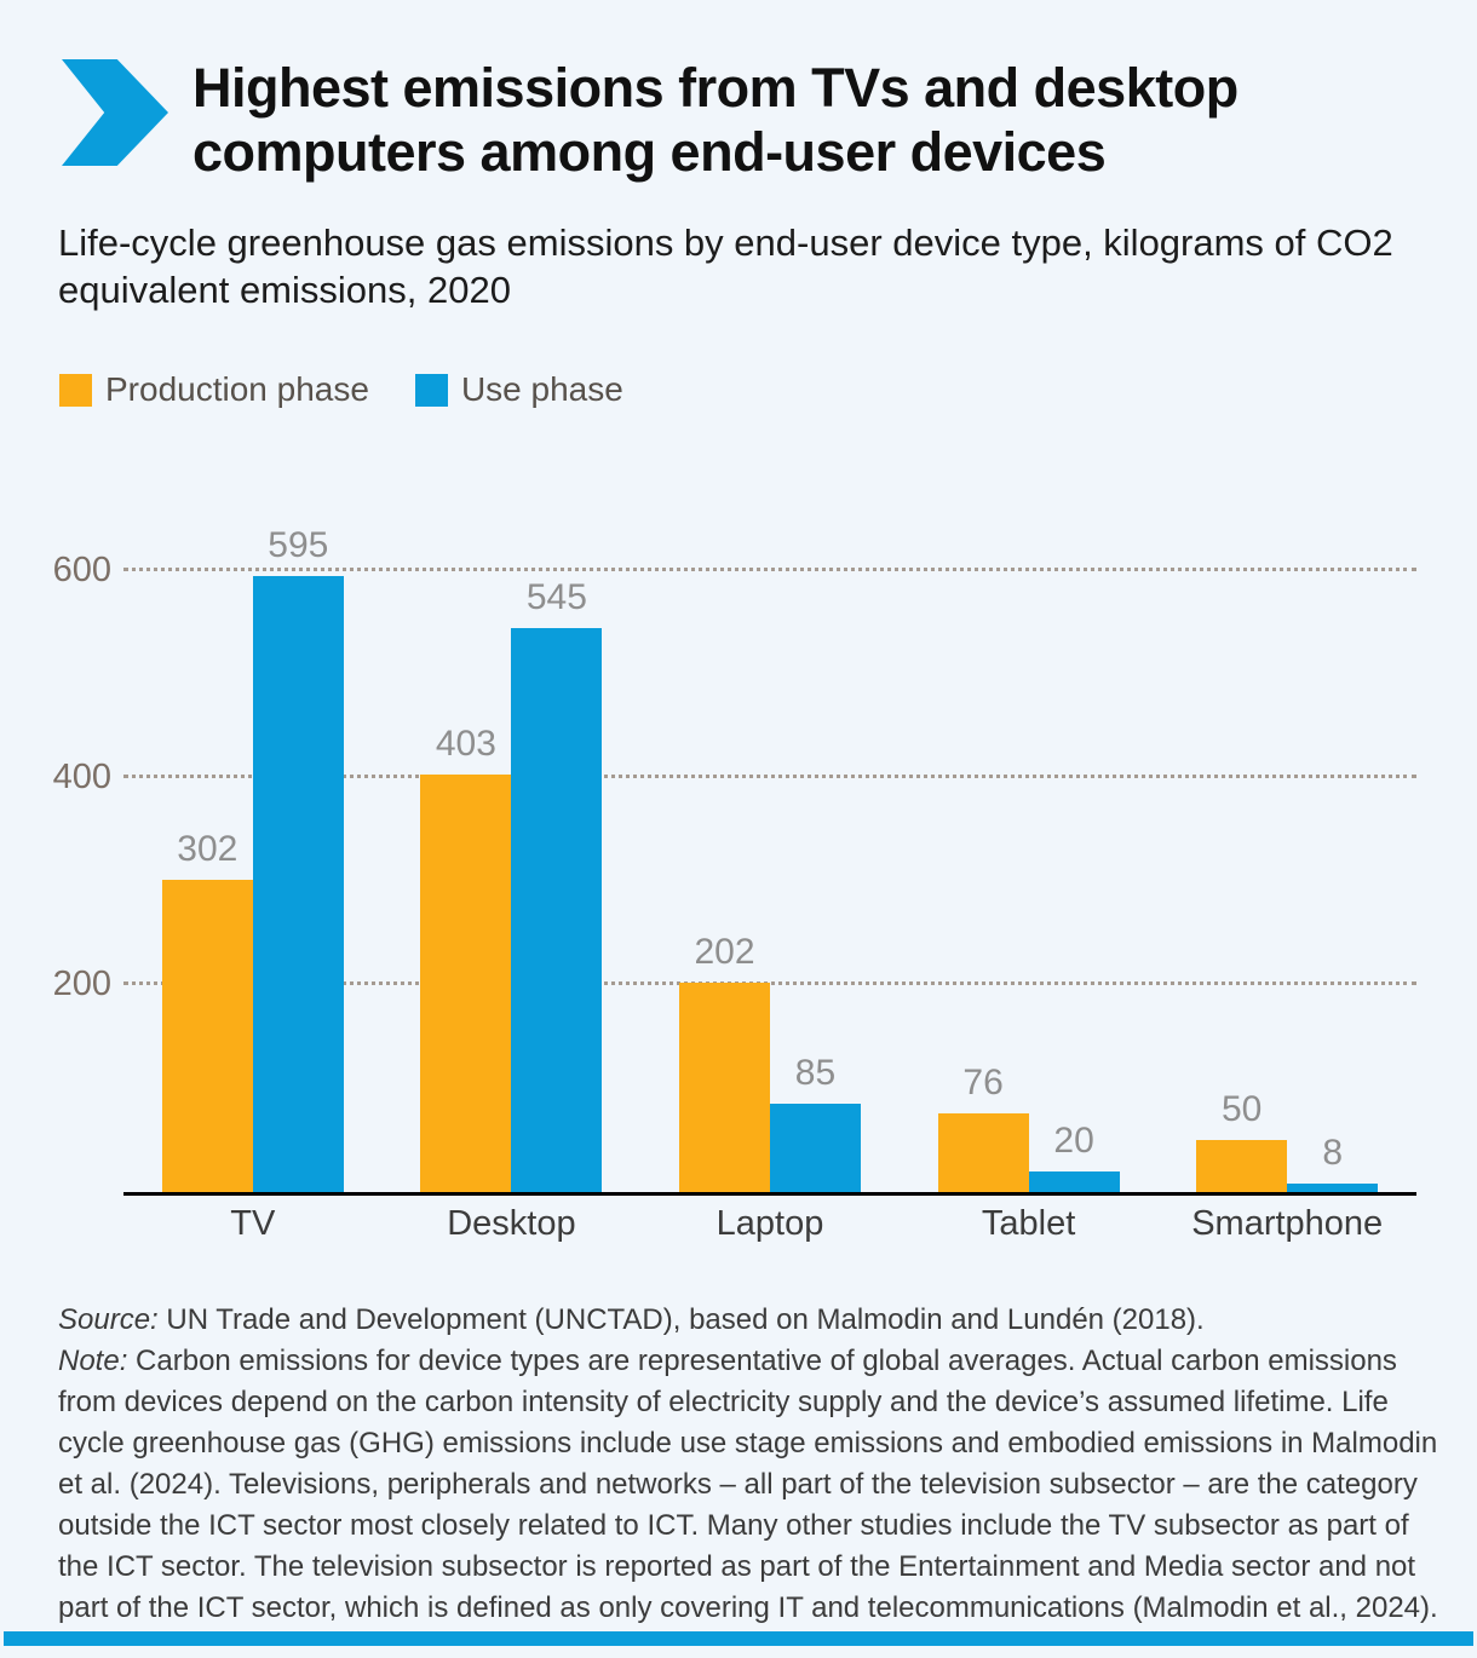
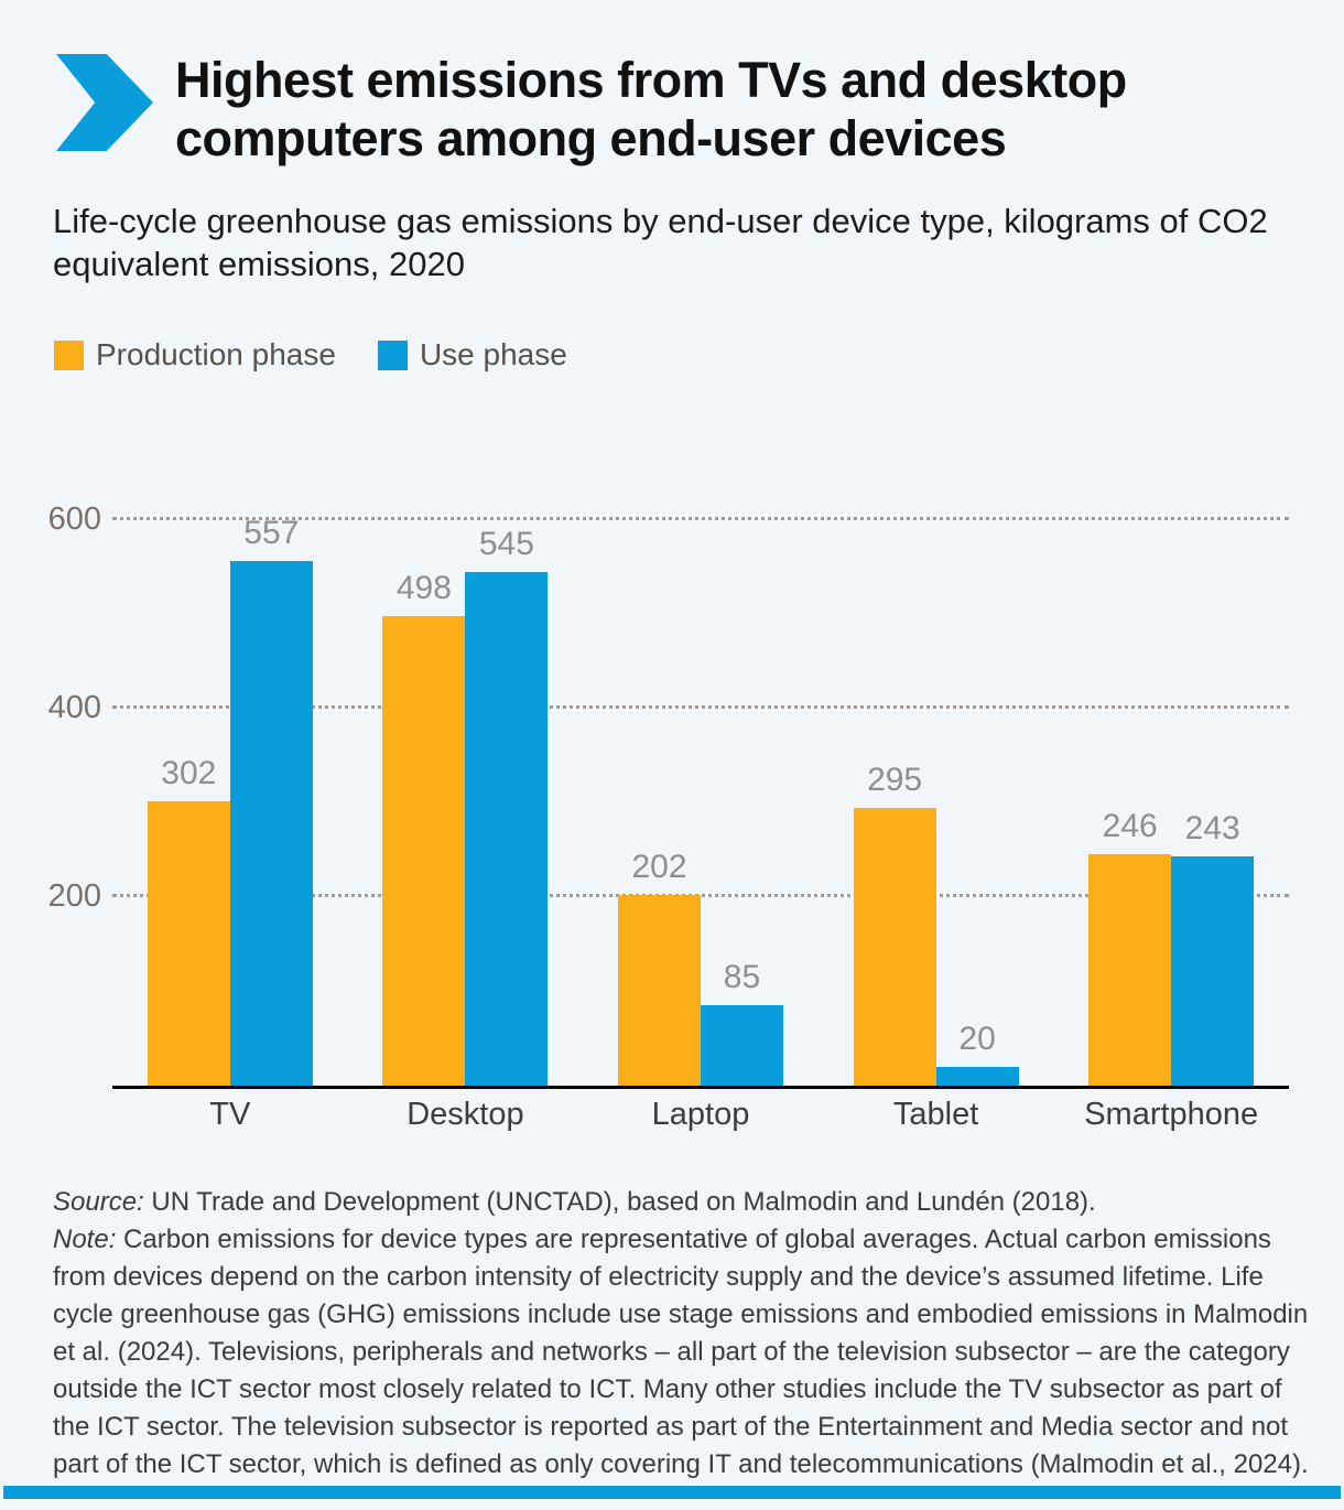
Use phase/TV: 595 -> 557
Production phase/Desktop: 403 -> 498
Production phase/Tablet: 76 -> 295
Production phase/Smartphone: 50 -> 246
Use phase/Smartphone: 8 -> 243
